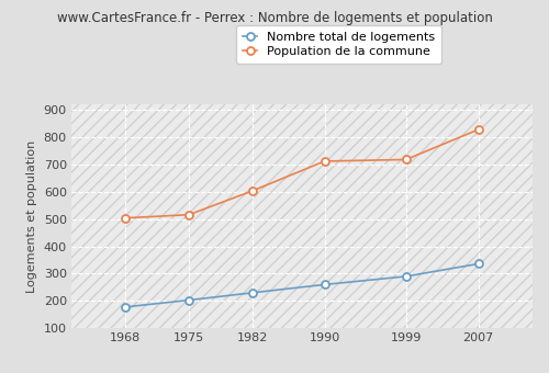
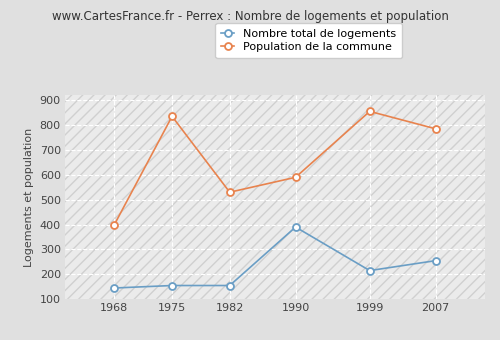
Nombre total de logements/1968: 178 -> 145
Population de la commune/1968: 504 -> 400
Nombre total de logements/1975: 203 -> 155
Population de la commune/1975: 516 -> 835
Nombre total de logements/1982: 230 -> 155
Population de la commune/1982: 603 -> 530
Nombre total de logements/1990: 260 -> 390
Population de la commune/1990: 712 -> 590
Nombre total de logements/1999: 290 -> 215
Population de la commune/1999: 718 -> 855
Nombre total de logements/2007: 336 -> 255
Population de la commune/2007: 828 -> 785
